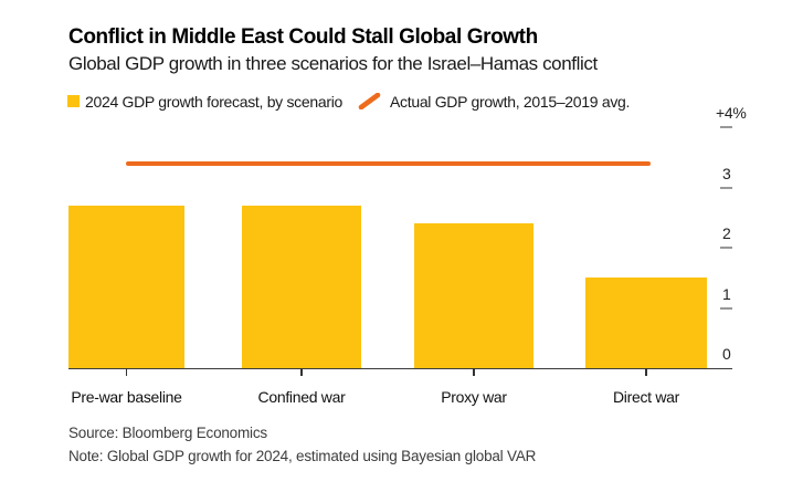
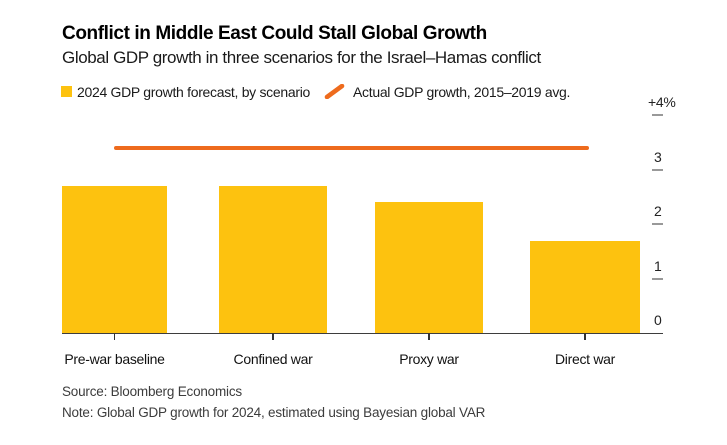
Direct war: 1.5 -> 1.7
